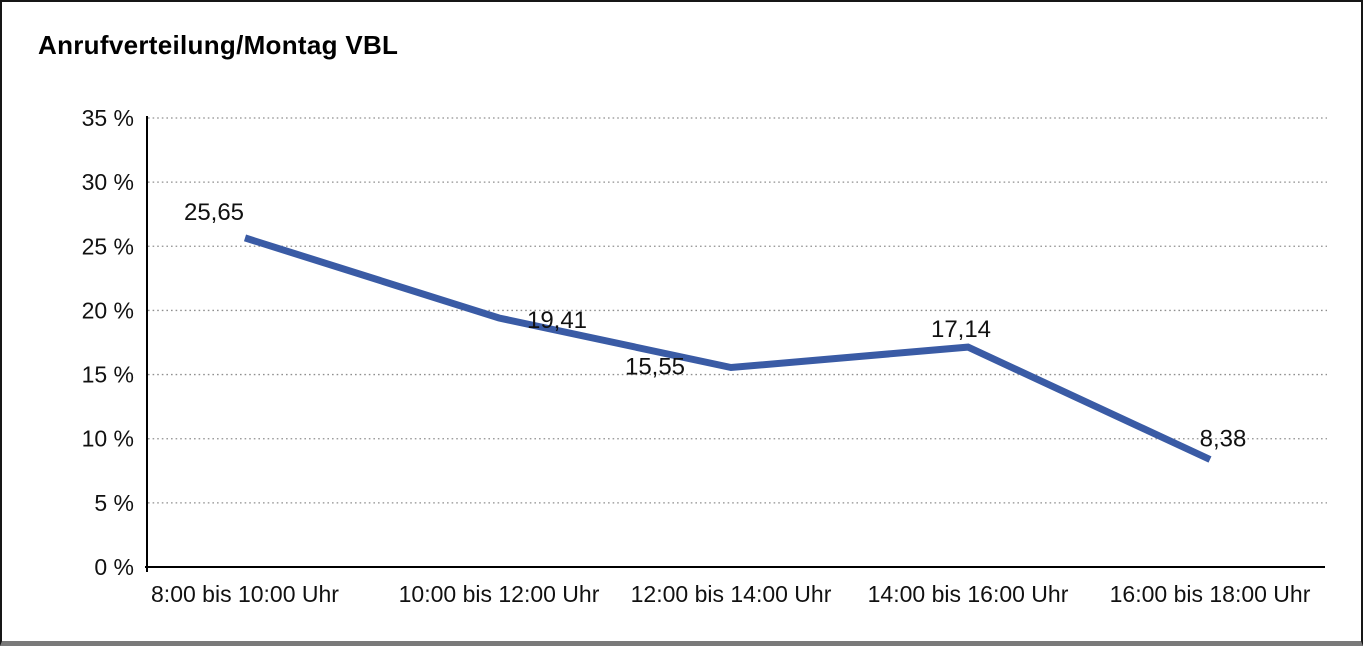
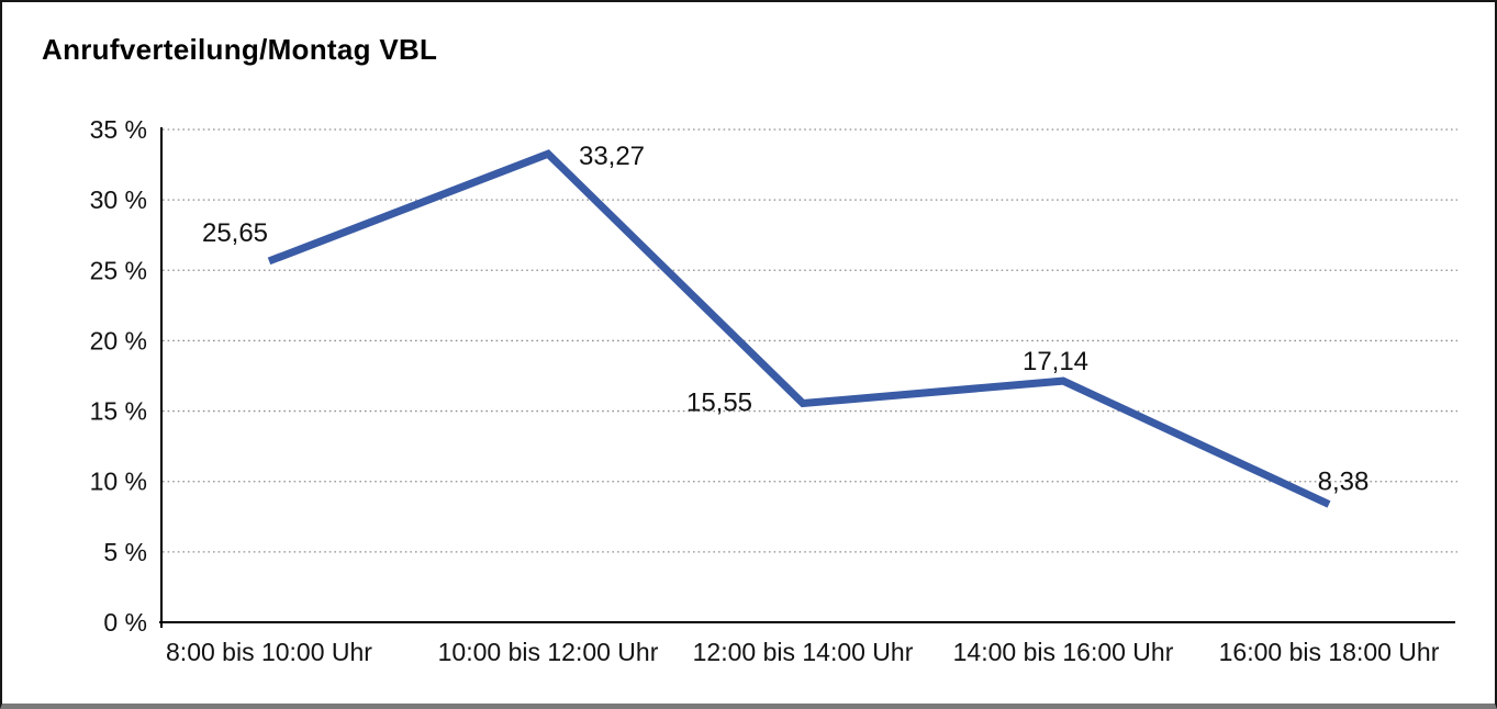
10:00 bis 12:00 Uhr: 19,41 -> 33,27
